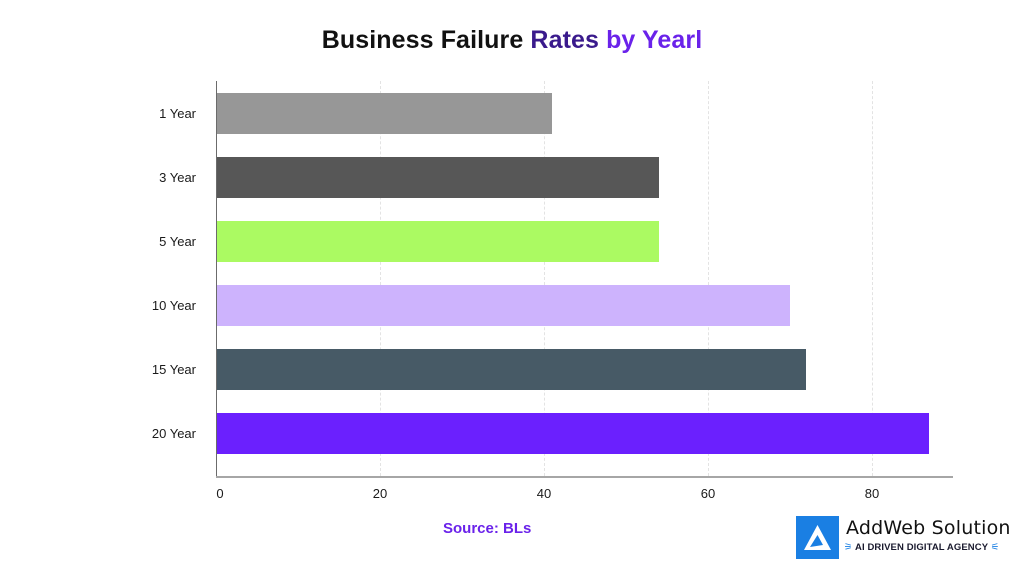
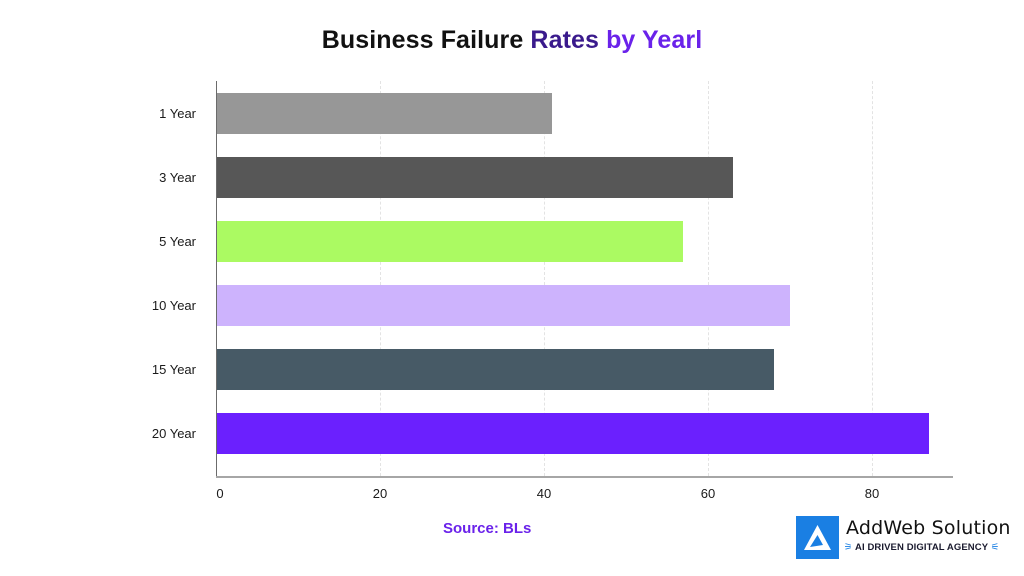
3 Year: 54 -> 63
5 Year: 54 -> 57
15 Year: 72 -> 68
